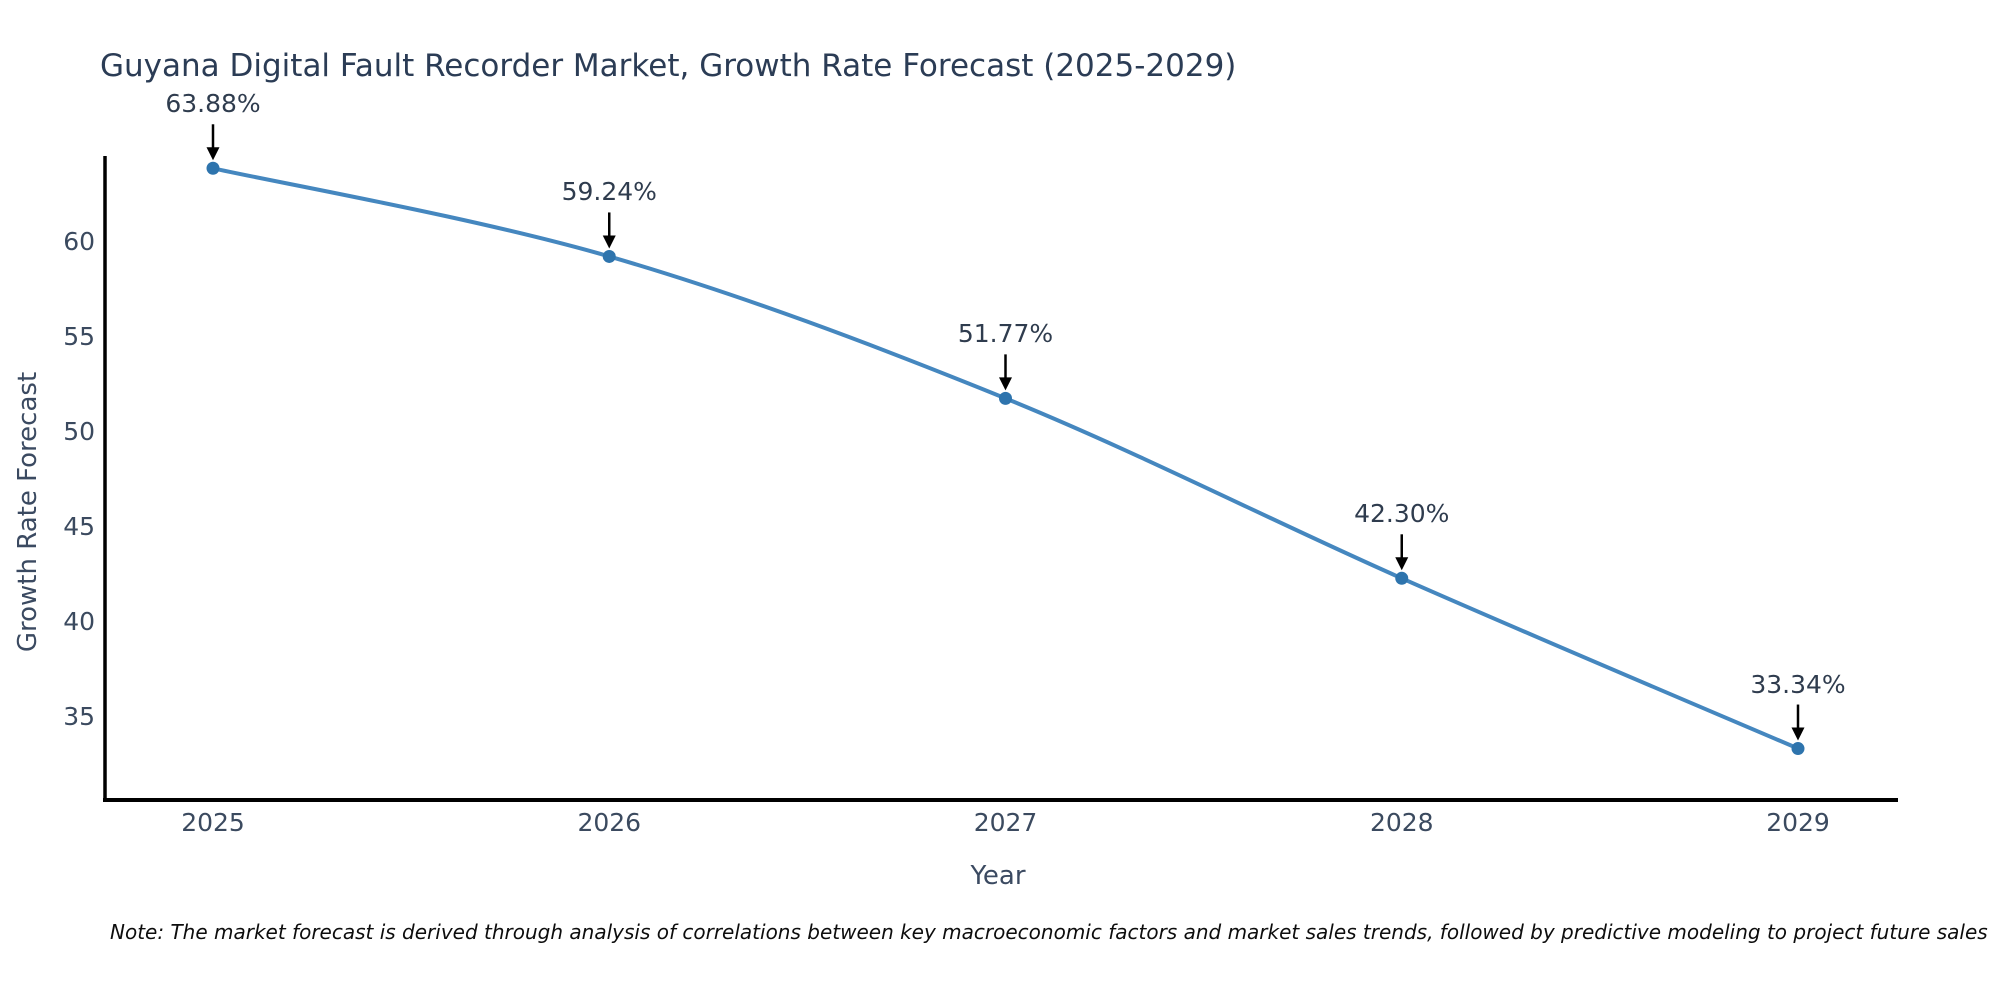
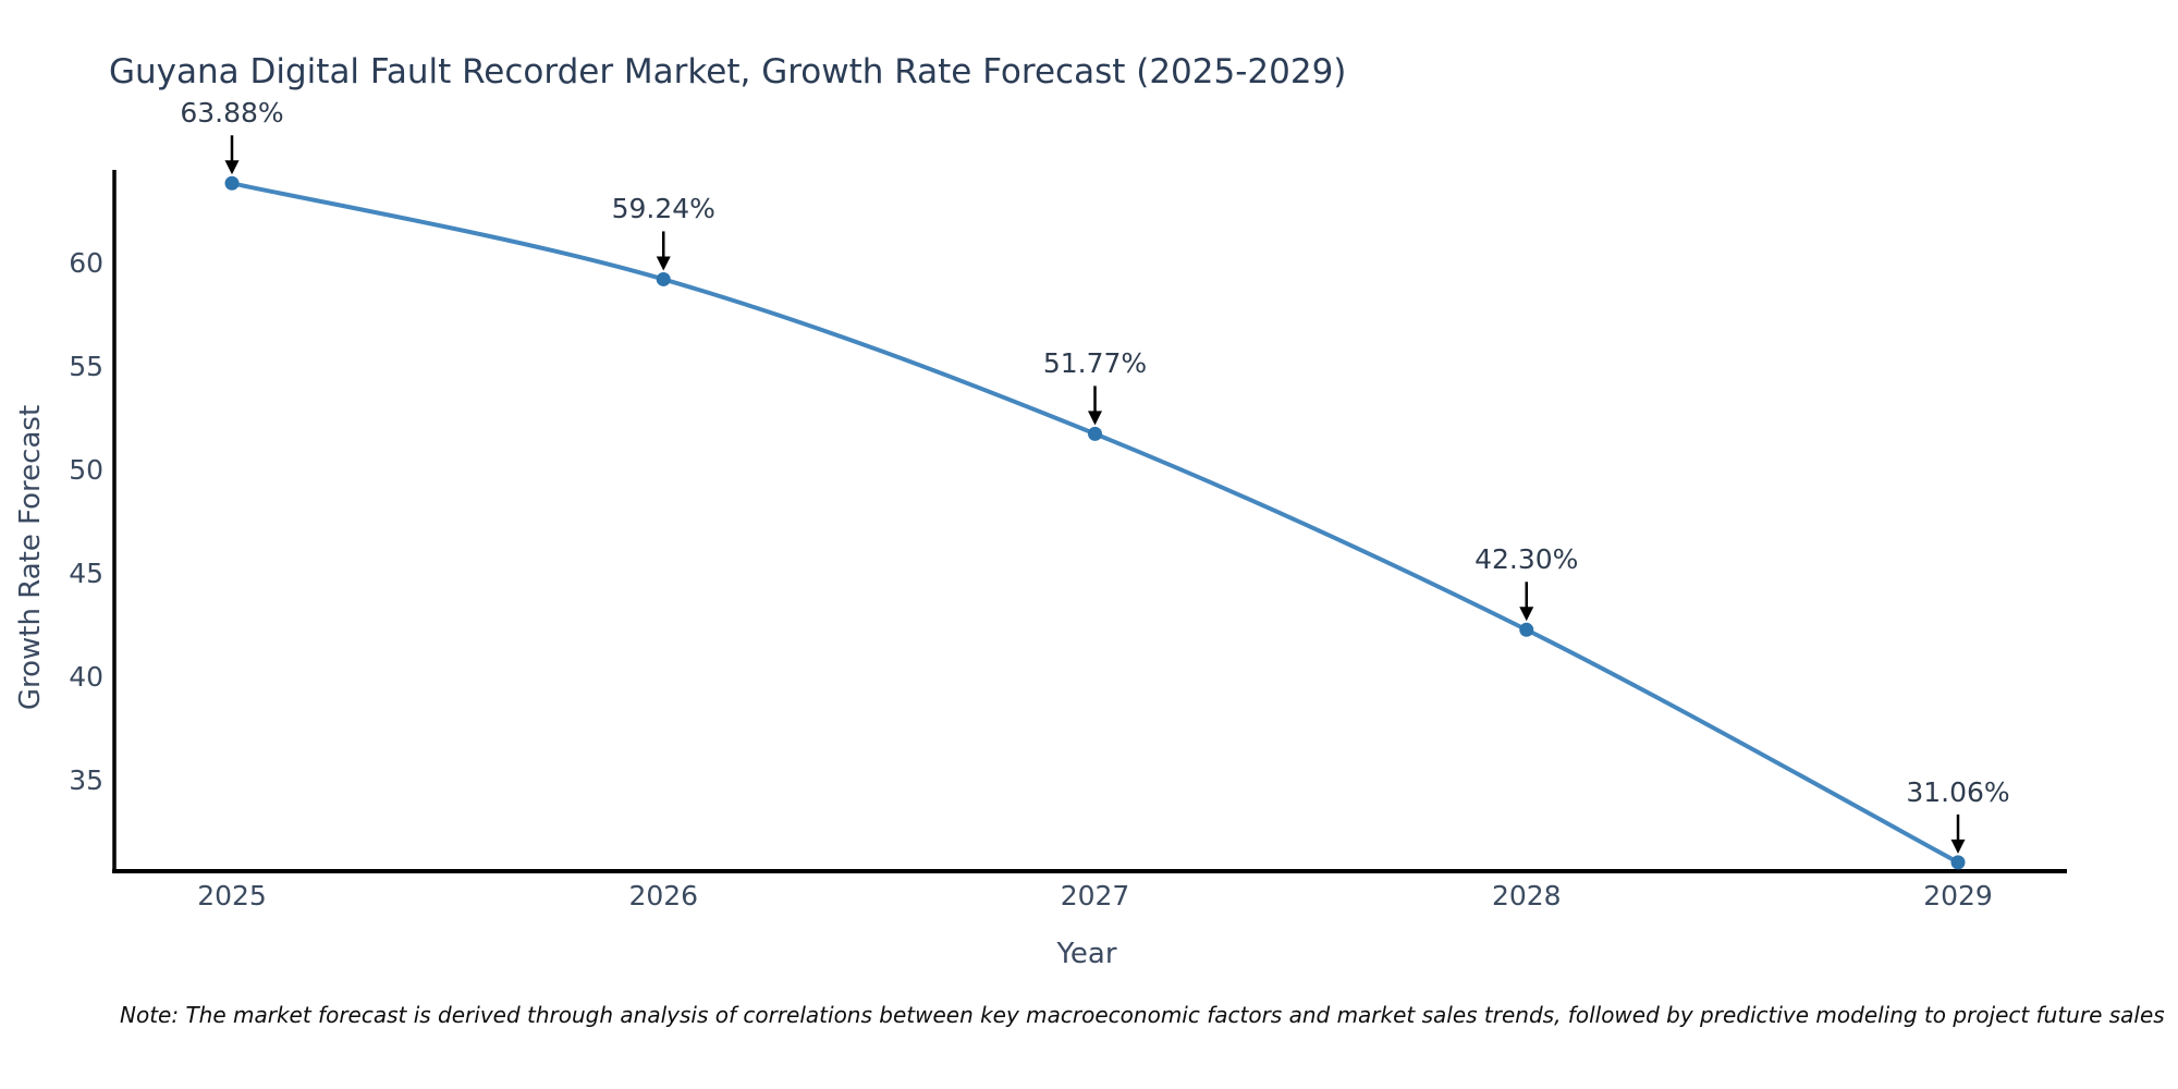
2029: 33.34% -> 31.06%
